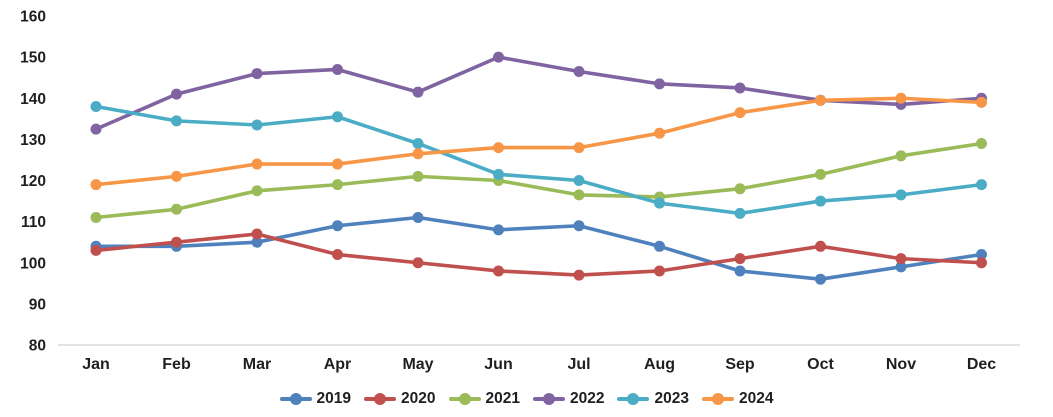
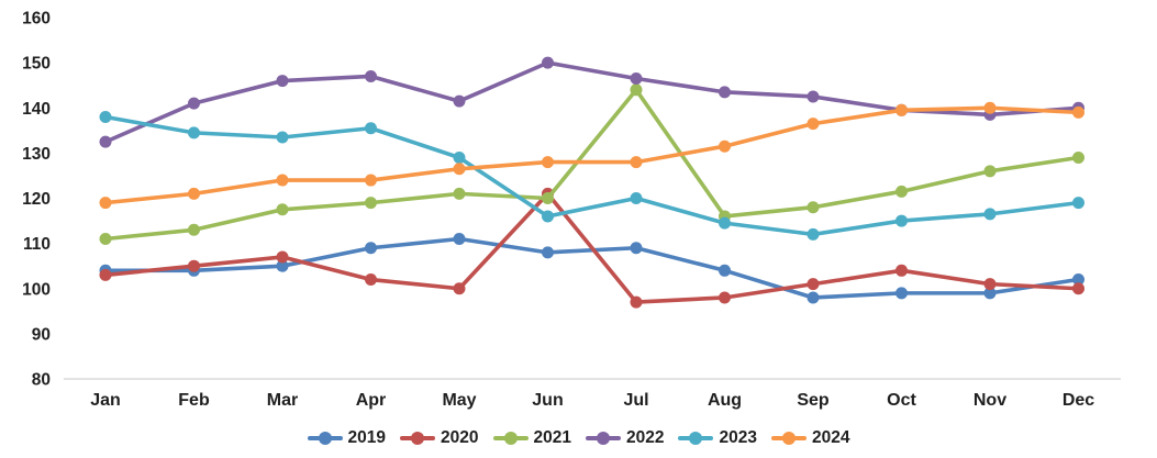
2020/Jun: 98 -> 121
2023/Jun: 122 -> 116
2021/Jul: 116 -> 144
2019/Oct: 96 -> 99
